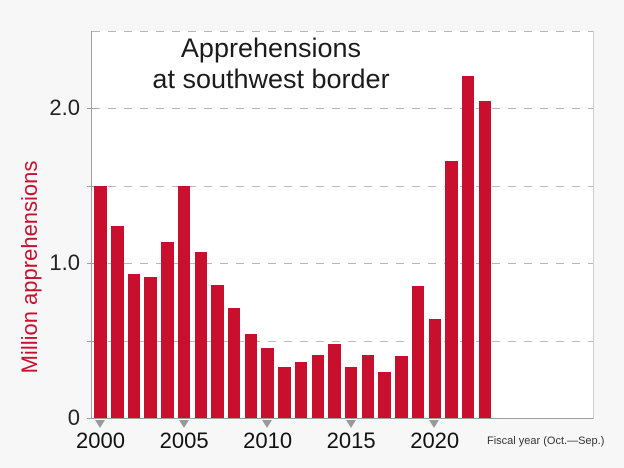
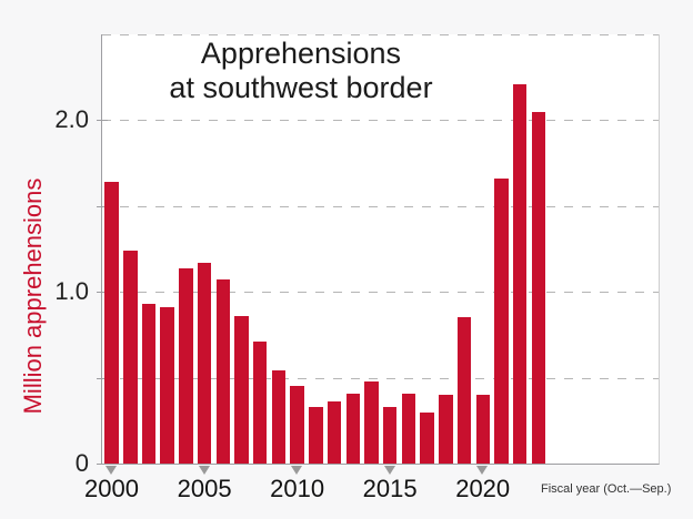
2000: 1.50 -> 1.64
2005: 1.50 -> 1.17
2020: 0.64 -> 0.40
